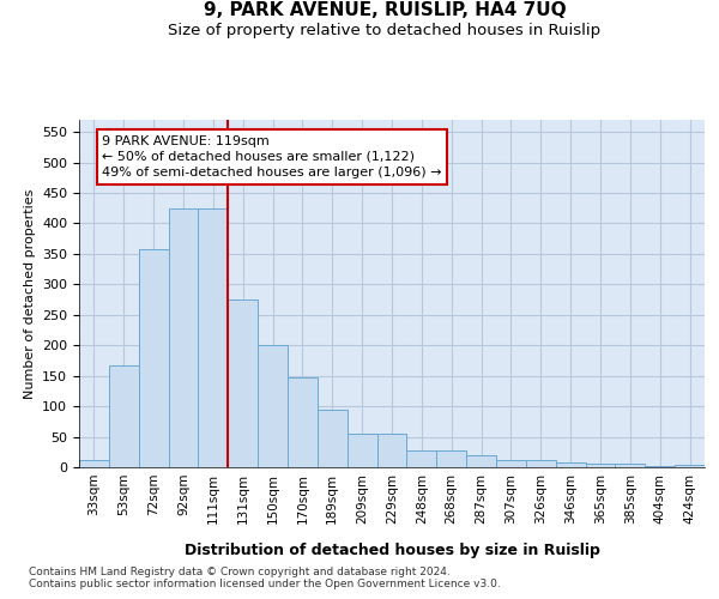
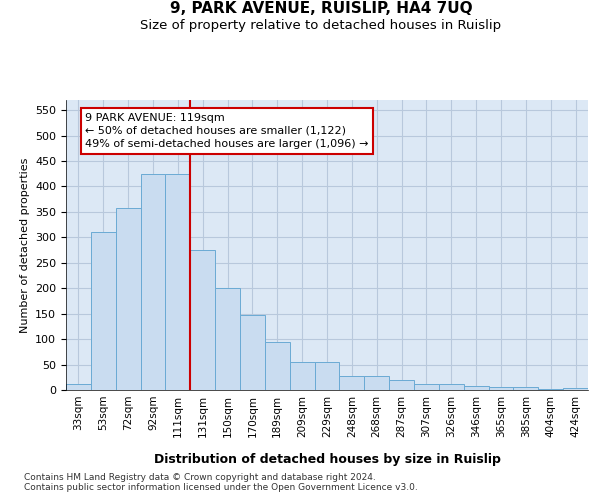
53sqm: 168 -> 310
